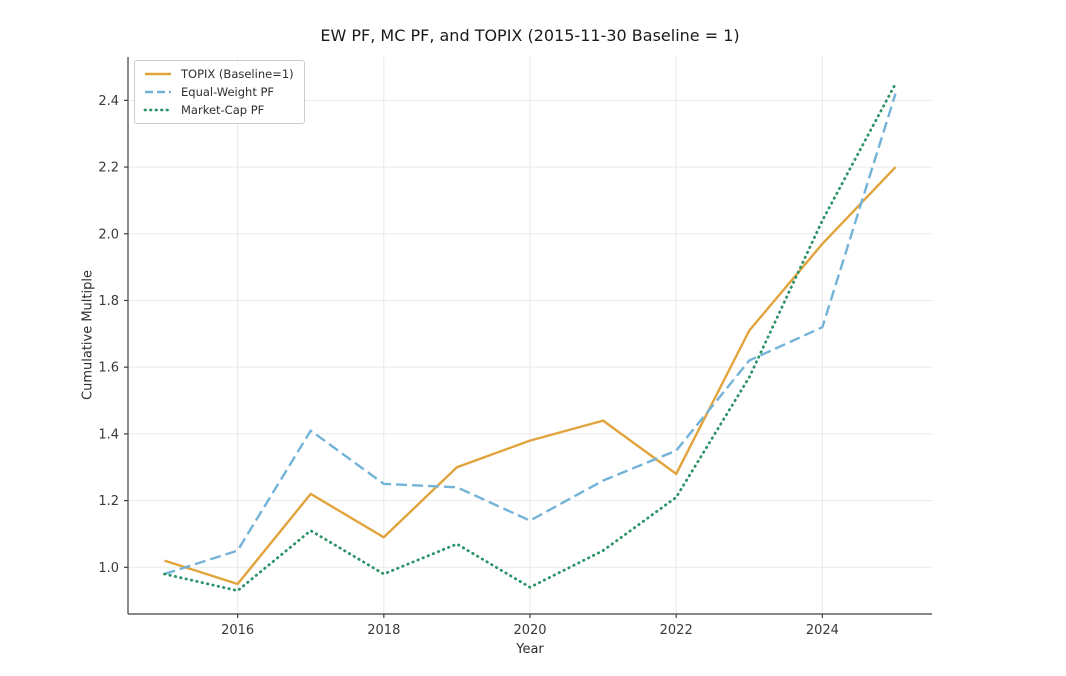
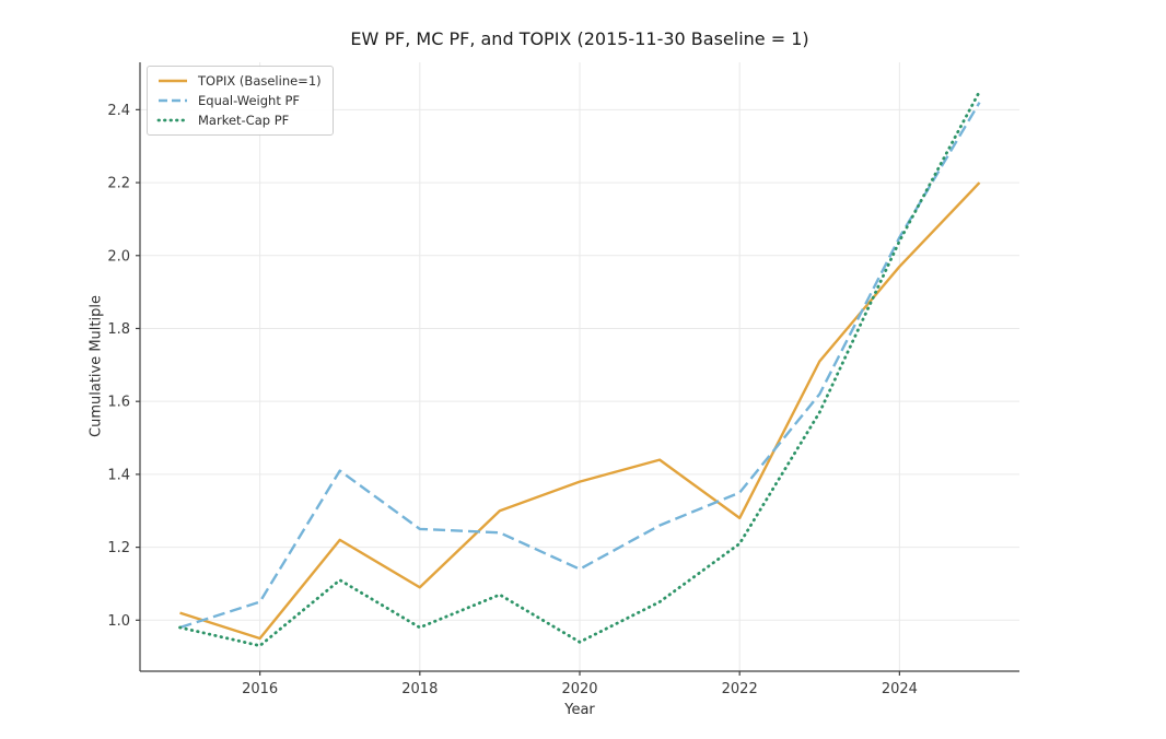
Equal-Weight PF/2024: 1.72 -> 2.05
